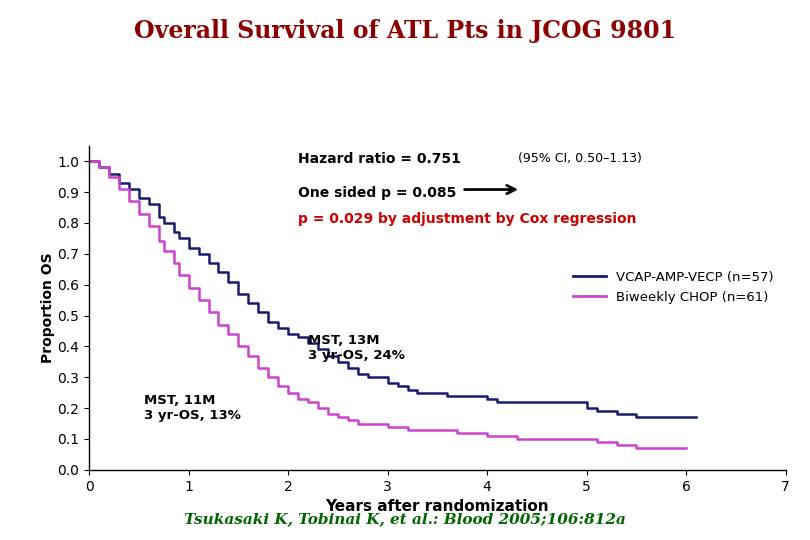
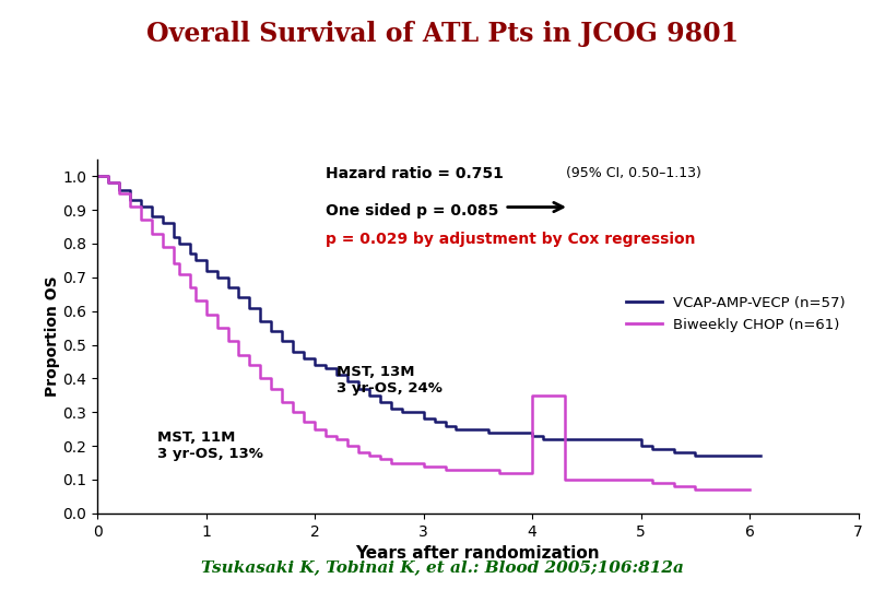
Biweekly CHOP (n=61)/4: 0.11 -> 0.35
